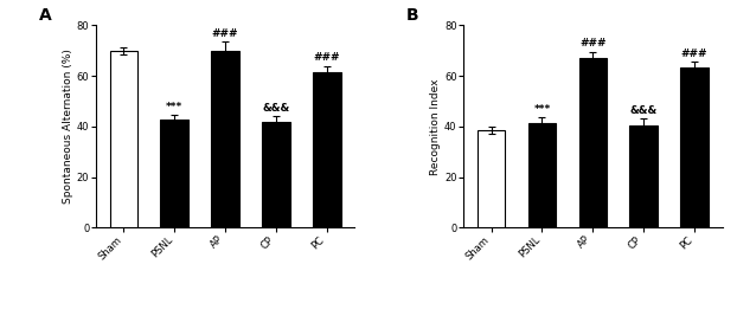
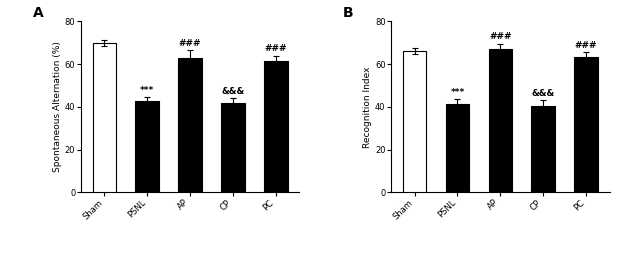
A/AP: 70.0 -> 63.0
B/Sham: 38.5 -> 66.0
